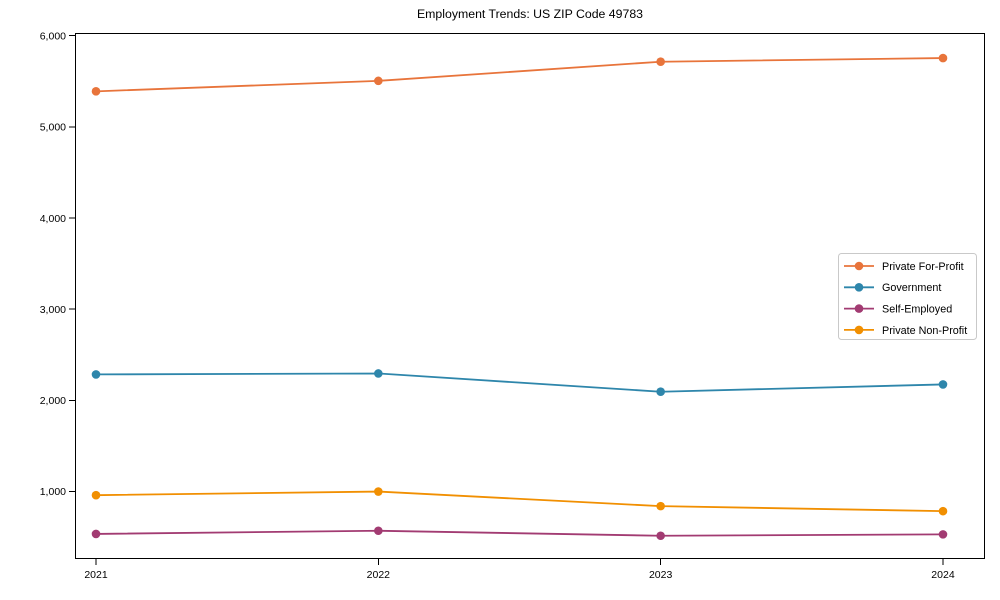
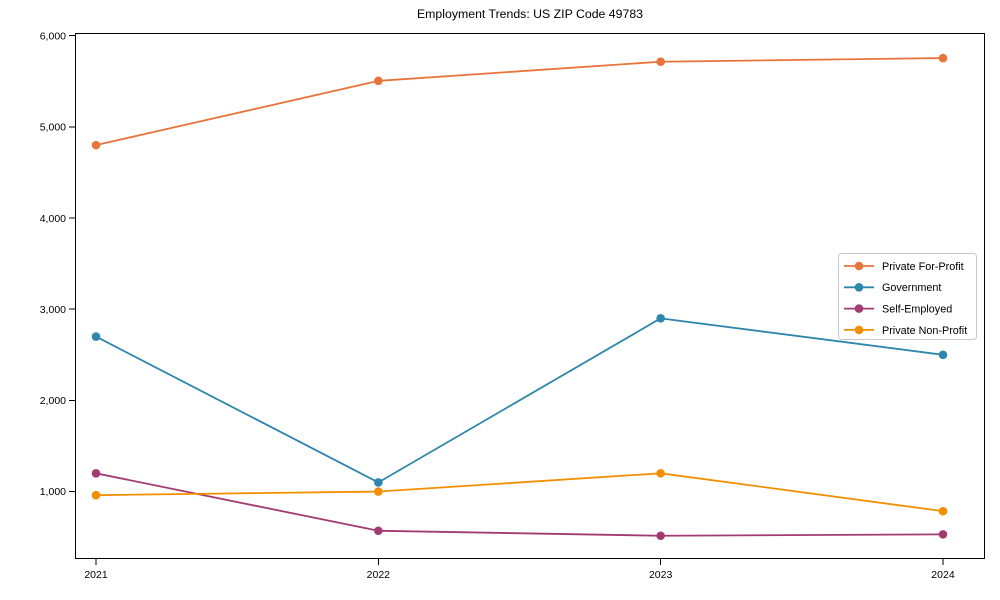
Private For-Profit/2021: 5400 -> 4800
Government/2021: 2300 -> 2700
Self-Employed/2021: 500 -> 1200
Government/2022: 2300 -> 1100
Government/2023: 2100 -> 2900
Private Non-Profit/2023: 800 -> 1200
Government/2024: 2200 -> 2500
